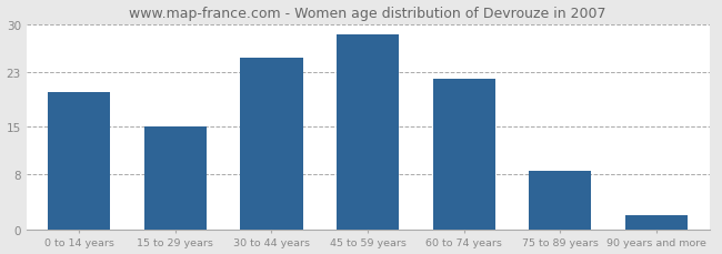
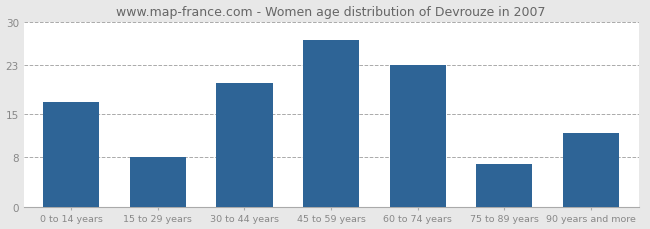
0 to 14 years: 20.0 -> 17.0
15 to 29 years: 15.0 -> 8.0
30 to 44 years: 25.0 -> 20.0
45 to 59 years: 28.5 -> 27.0
60 to 74 years: 22.0 -> 23.0
75 to 89 years: 8.5 -> 7.0
90 years and more: 2.0 -> 12.0
